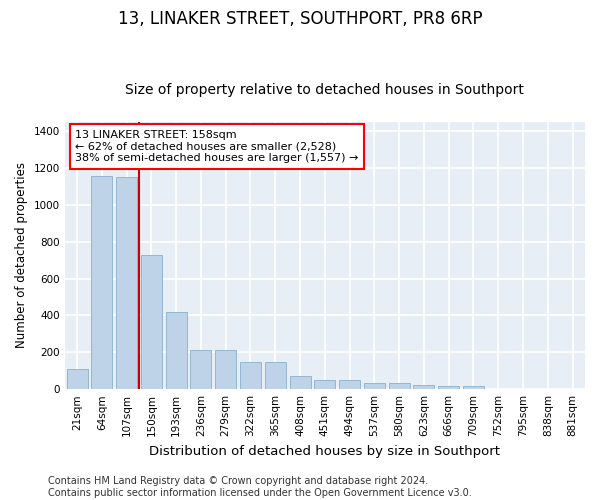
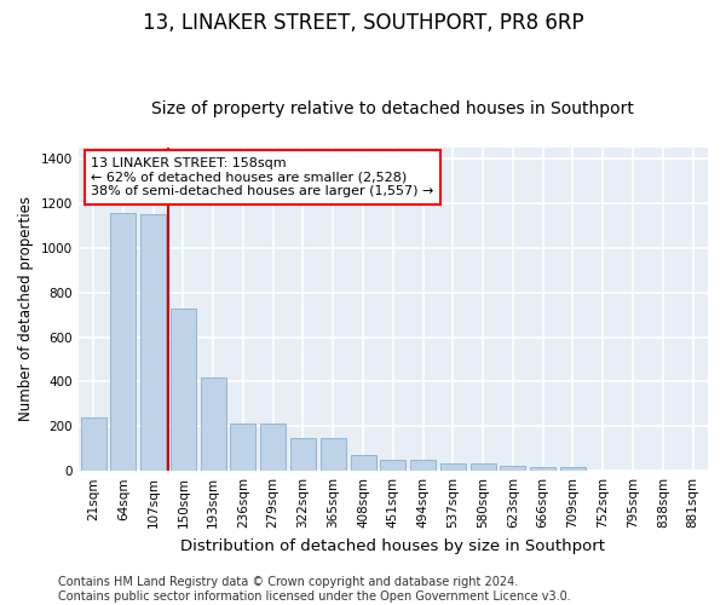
21sqm: 110 -> 240
